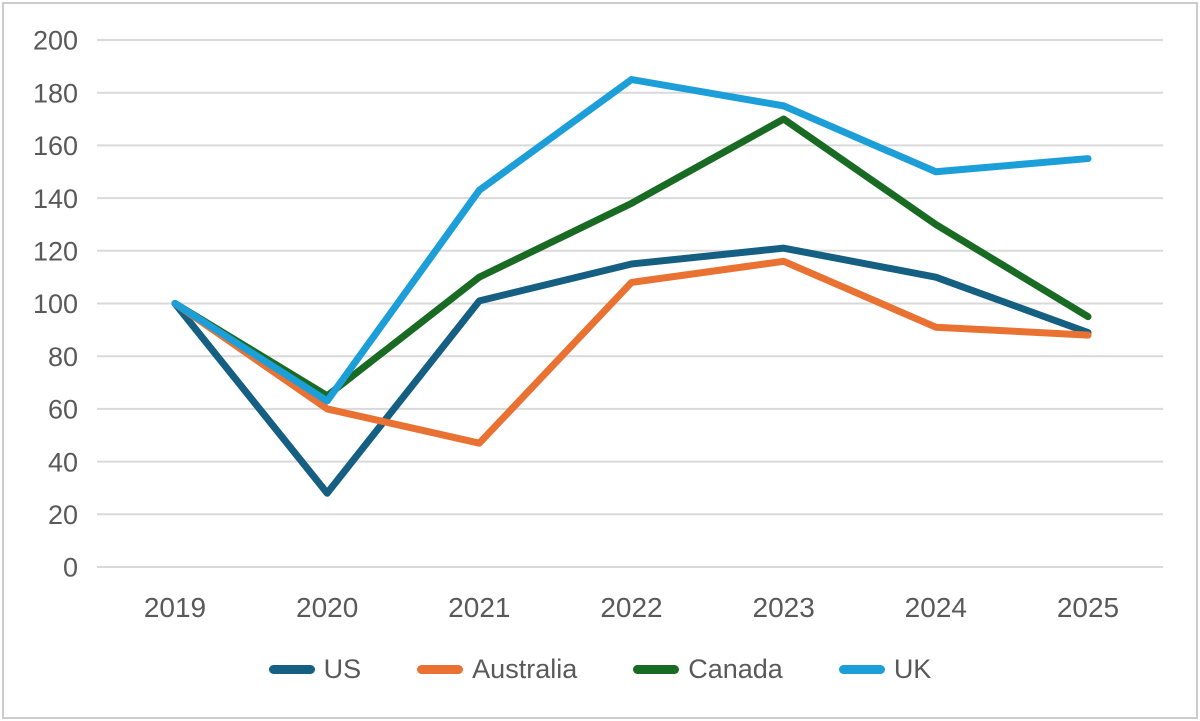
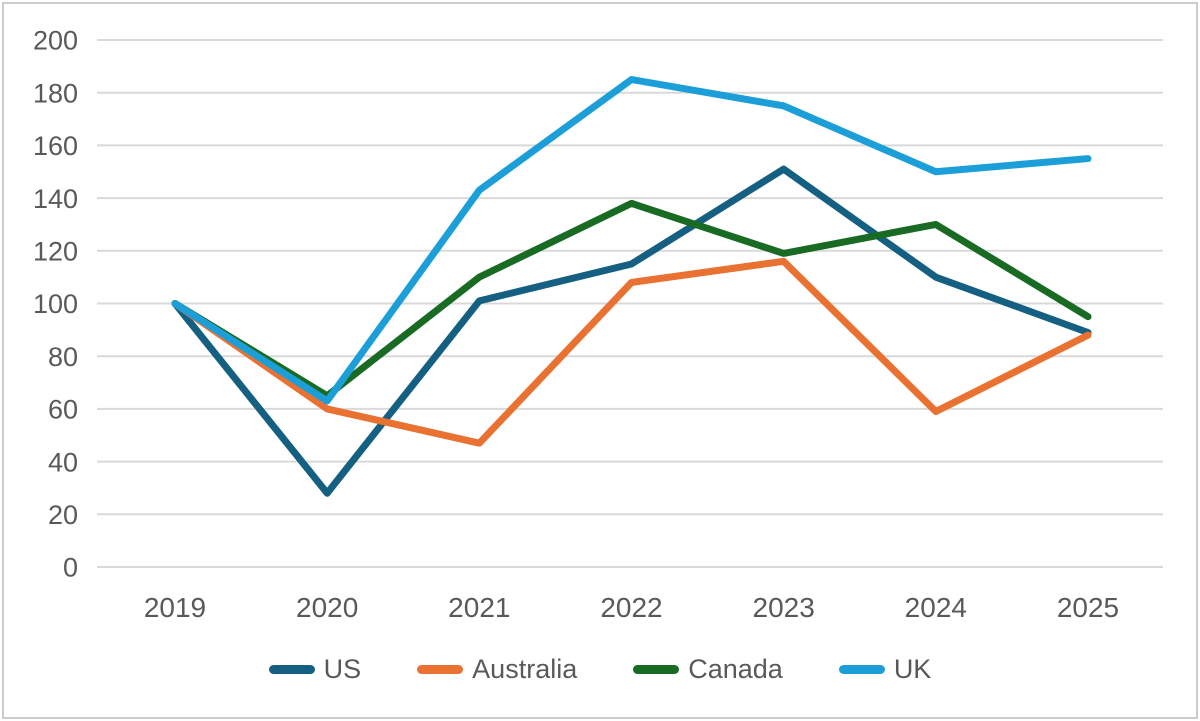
US/2023: 121 -> 151
Canada/2023: 170 -> 119
Australia/2024: 91 -> 59
